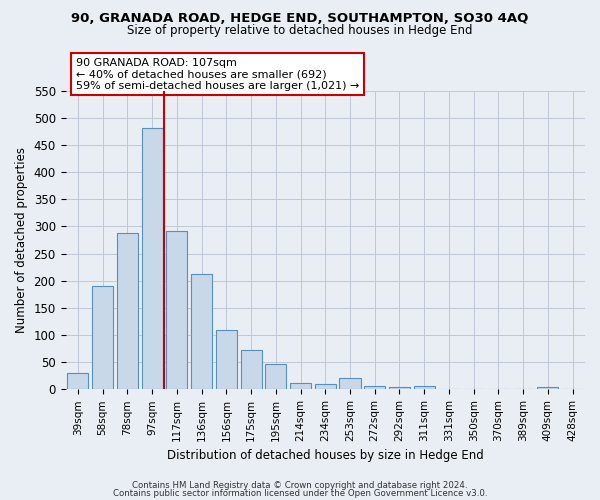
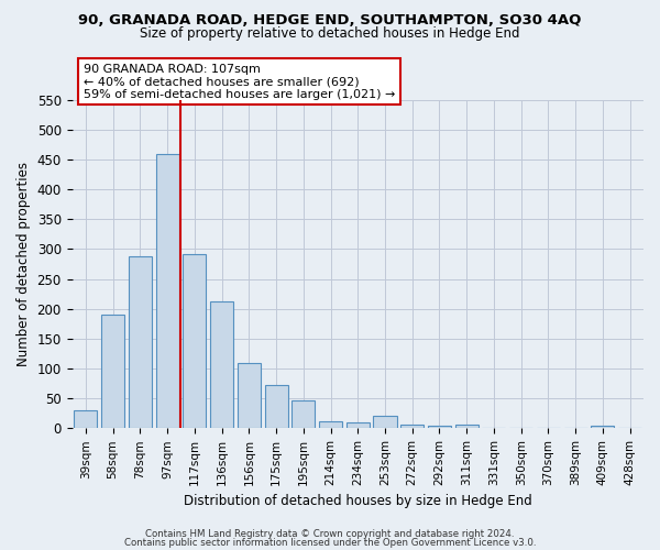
97sqm: 482 -> 460
